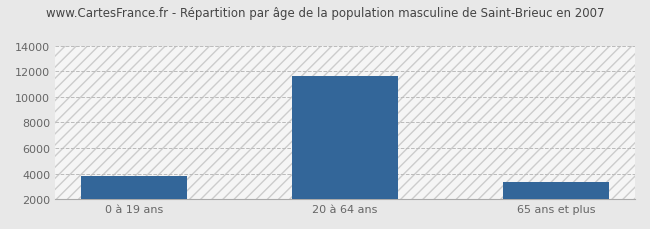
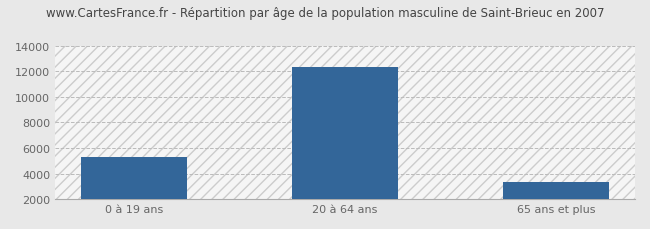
0 à 19 ans: 3800 -> 5300
20 à 64 ans: 11600 -> 12400
